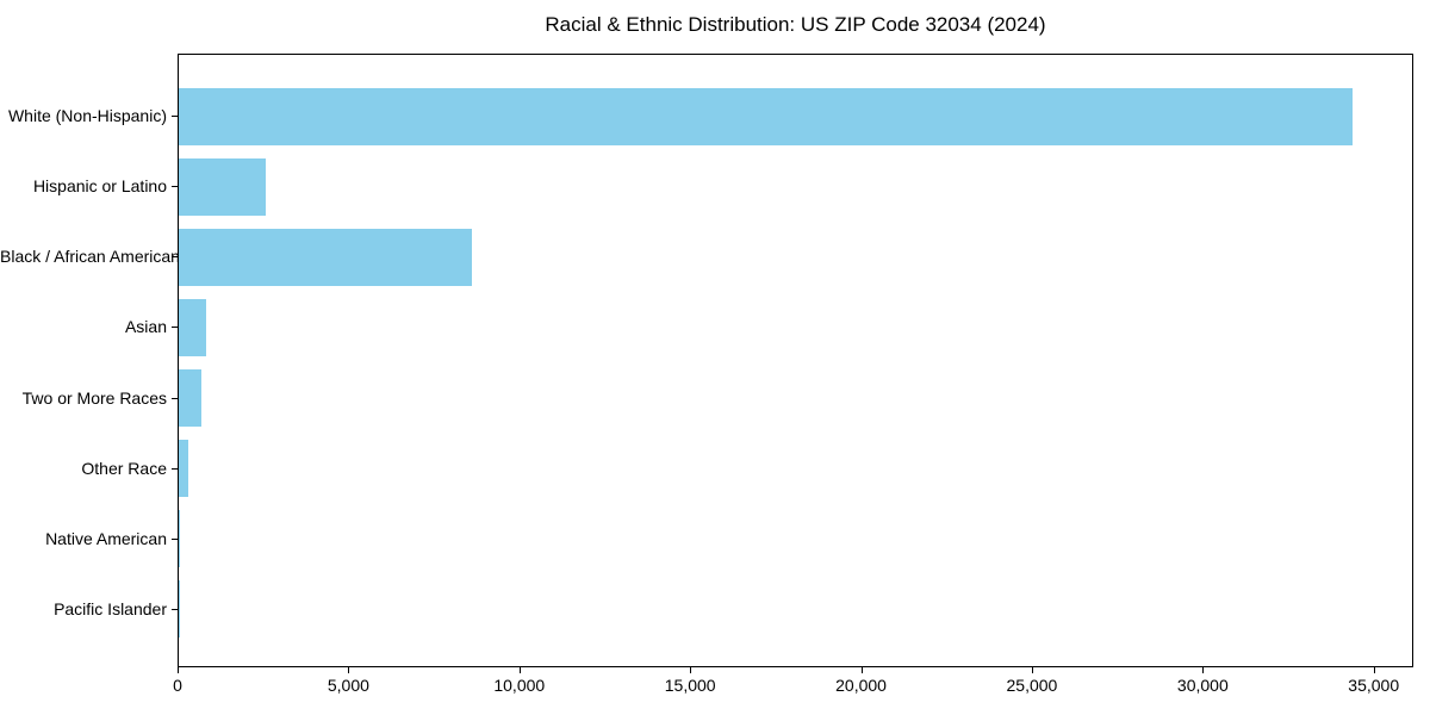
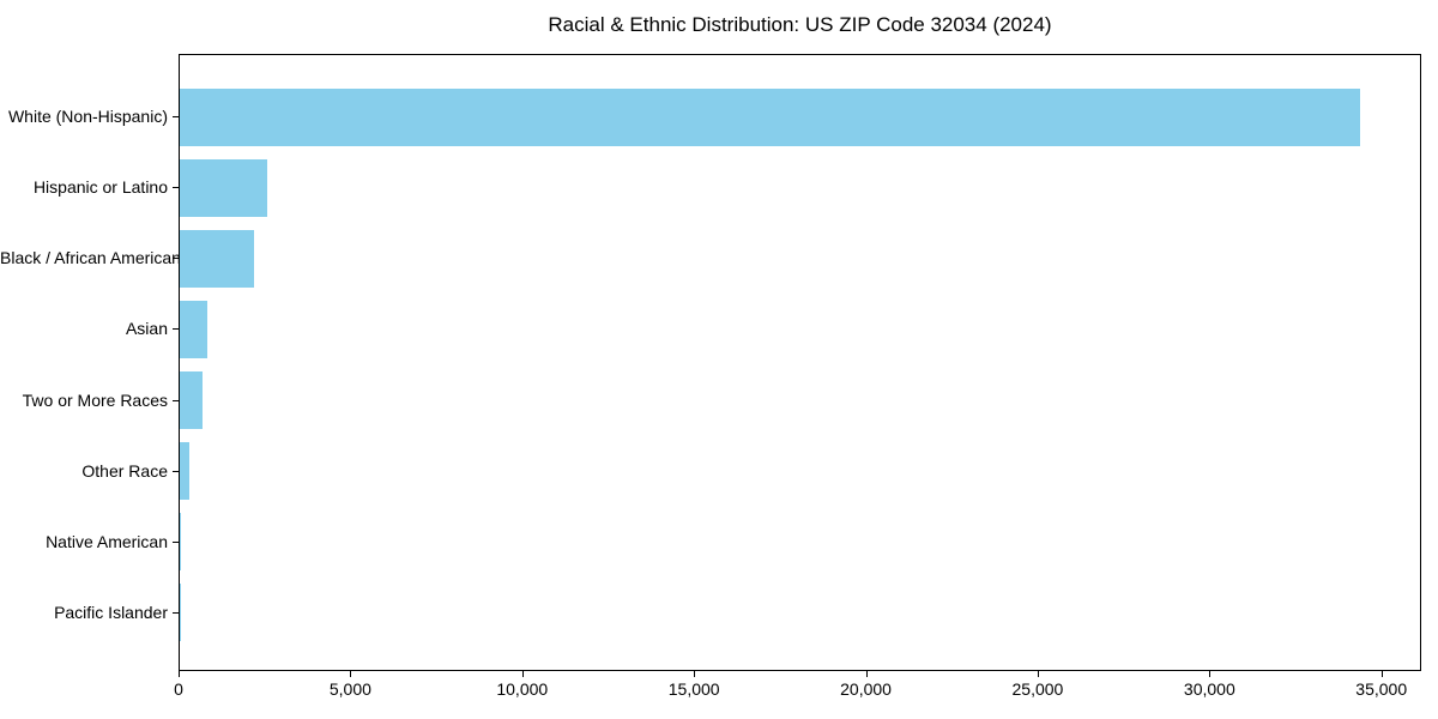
Black / African American: 8600 -> 2200
